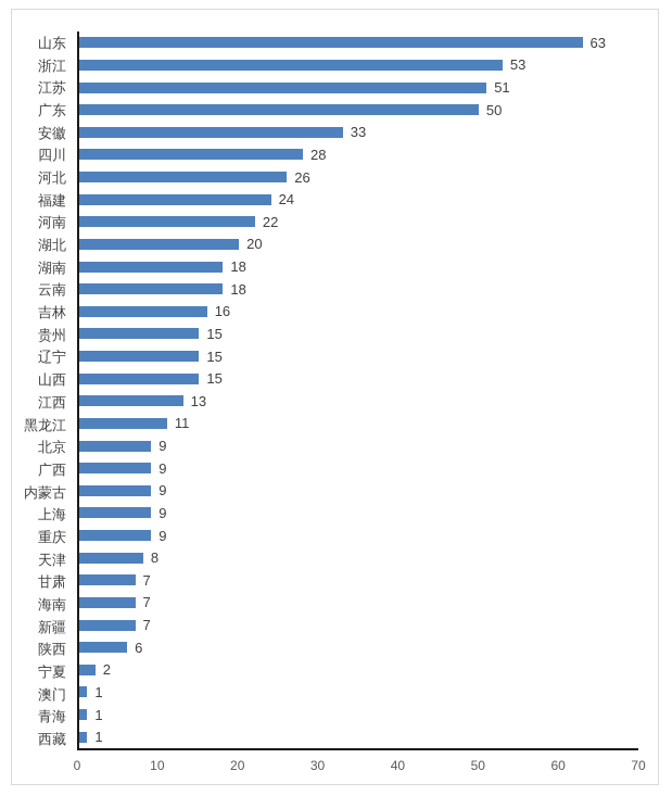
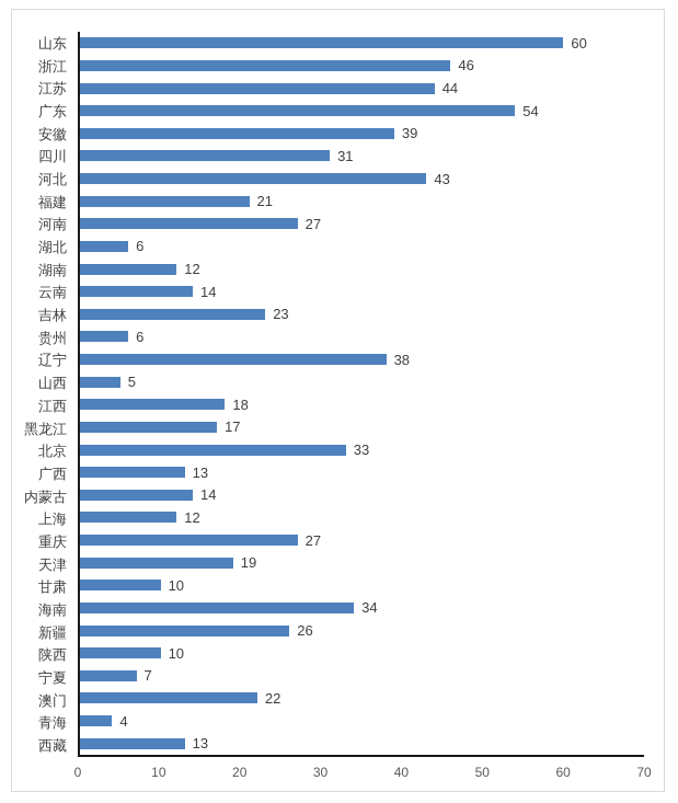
山东: 63 -> 60
浙江: 53 -> 46
江苏: 51 -> 44
广东: 50 -> 54
安徽: 33 -> 39
四川: 28 -> 31
河北: 26 -> 43
福建: 24 -> 21
河南: 22 -> 27
湖北: 20 -> 6
湖南: 18 -> 12
云南: 18 -> 14
吉林: 16 -> 23
贵州: 15 -> 6
辽宁: 15 -> 38
山西: 15 -> 5
江西: 13 -> 18
黑龙江: 11 -> 17
北京: 9 -> 33
广西: 9 -> 13
内蒙古: 9 -> 14
上海: 9 -> 12
重庆: 9 -> 27
天津: 8 -> 19
甘肃: 7 -> 10
海南: 7 -> 34
新疆: 7 -> 26
陕西: 6 -> 10
宁夏: 2 -> 7
澳门: 1 -> 22
青海: 1 -> 4
西藏: 1 -> 13
